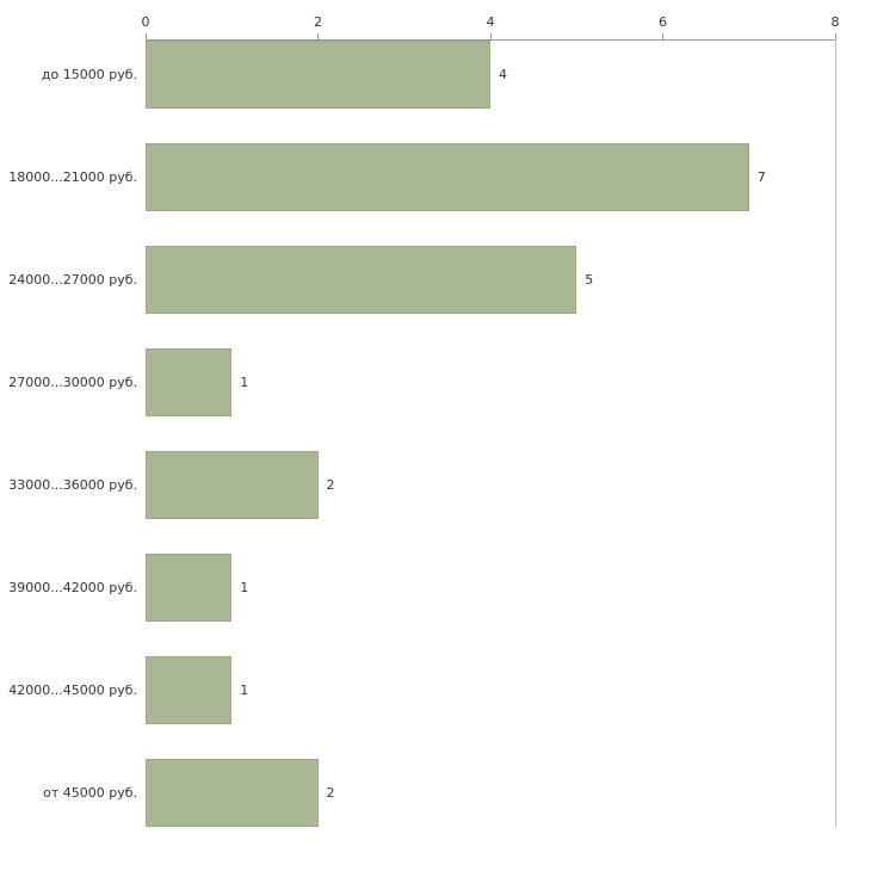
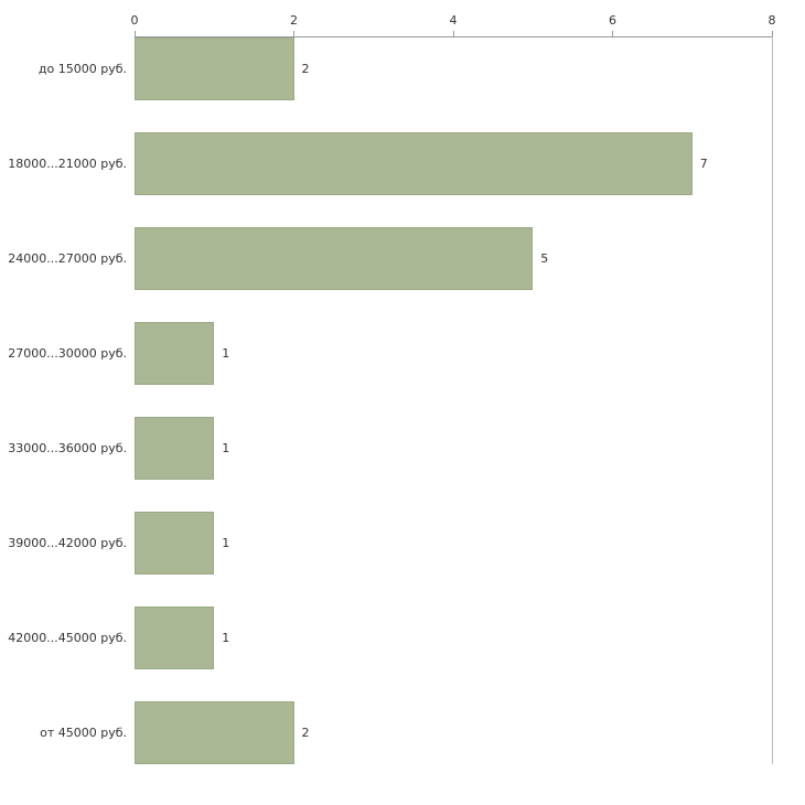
до 15000 руб.: 4 -> 2
33000...36000 руб.: 2 -> 1
